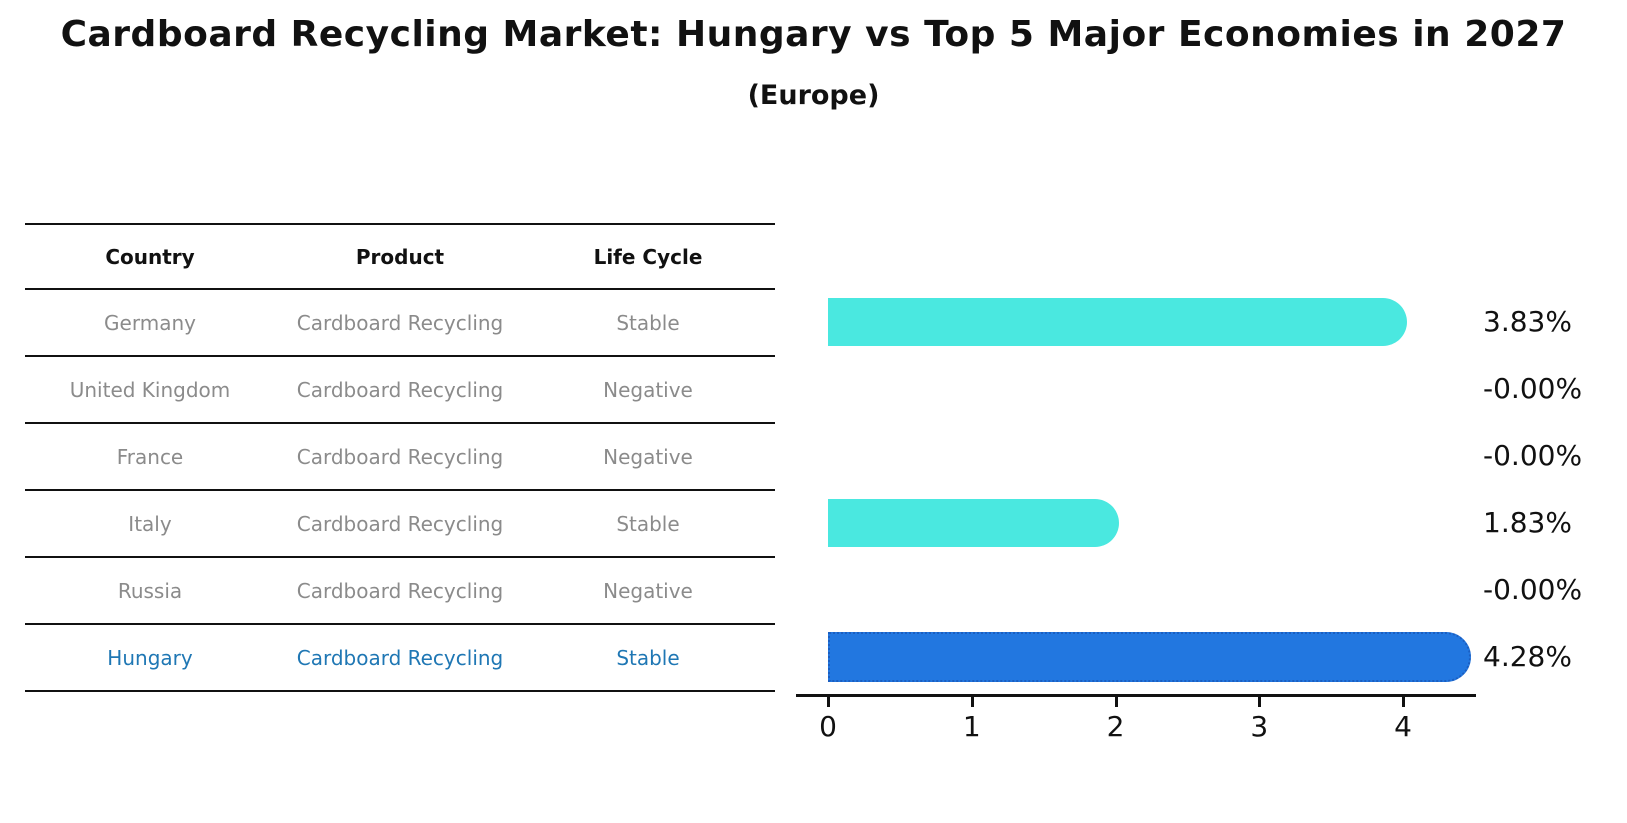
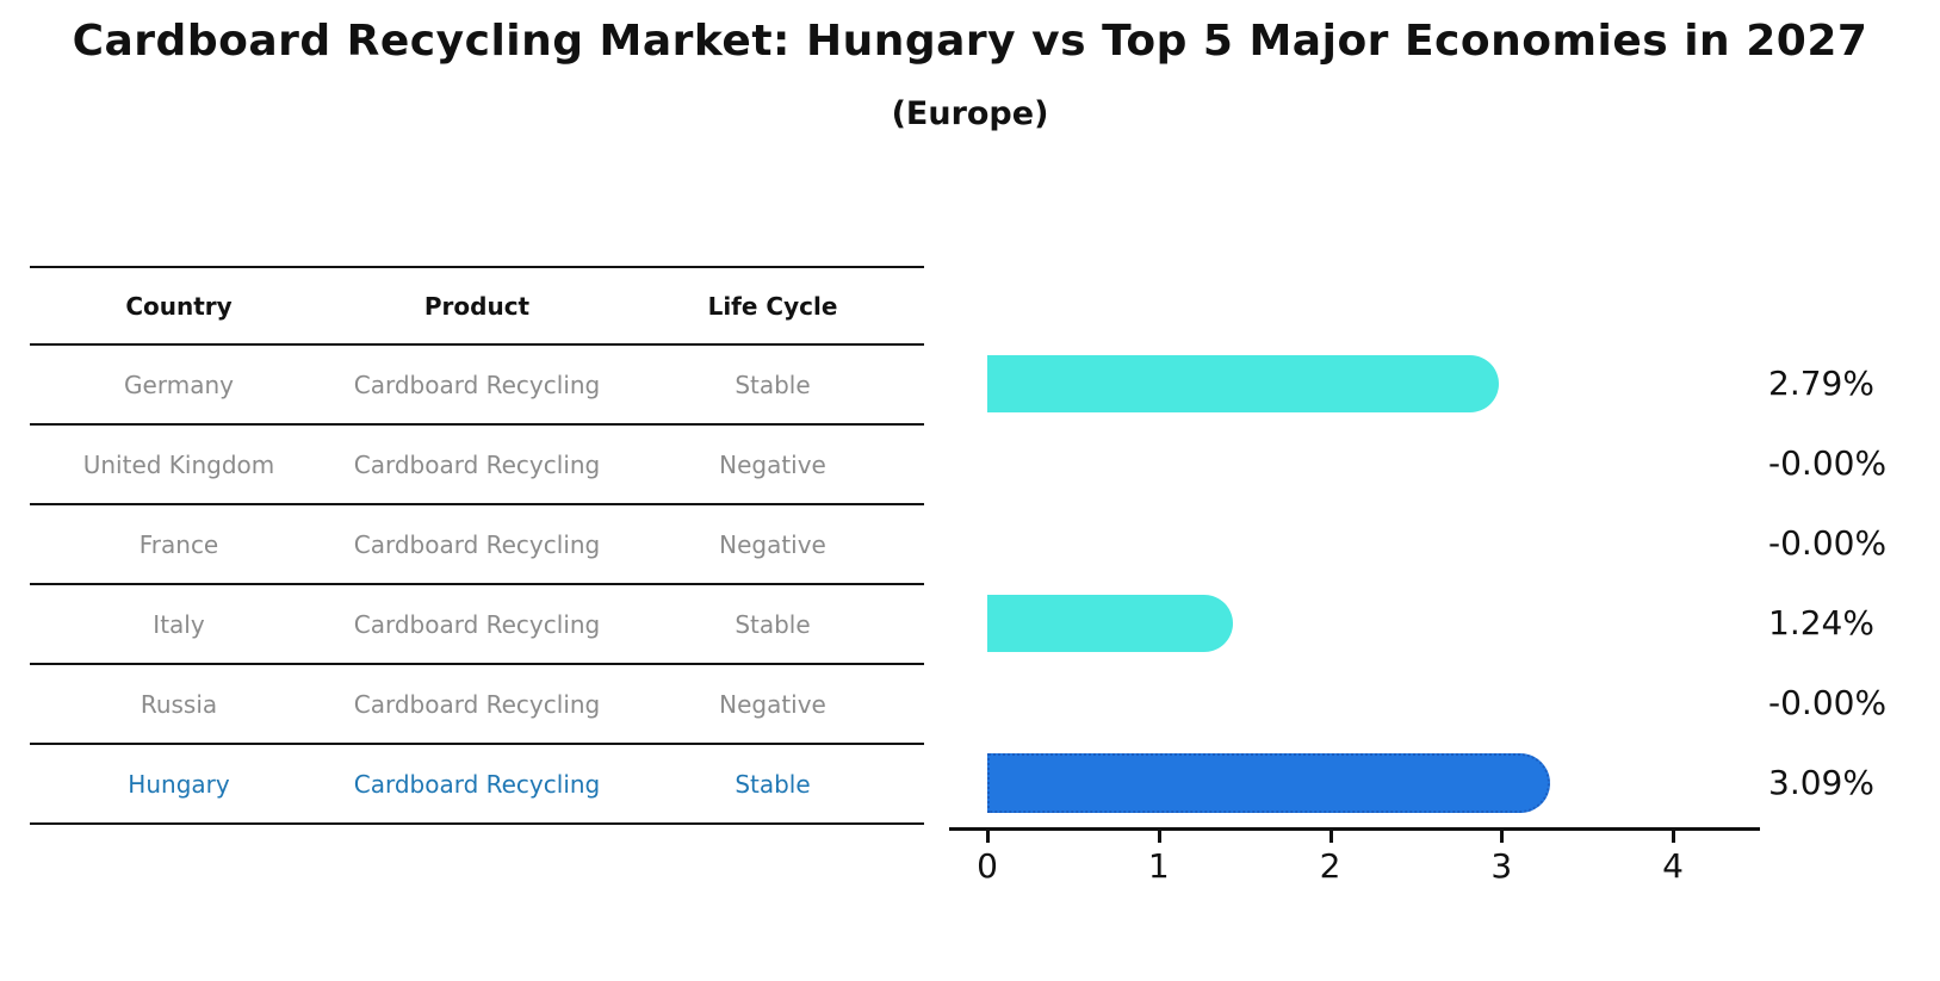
Germany: 3.83% -> 2.79%
Italy: 1.83% -> 1.24%
Hungary: 4.28% -> 3.09%
